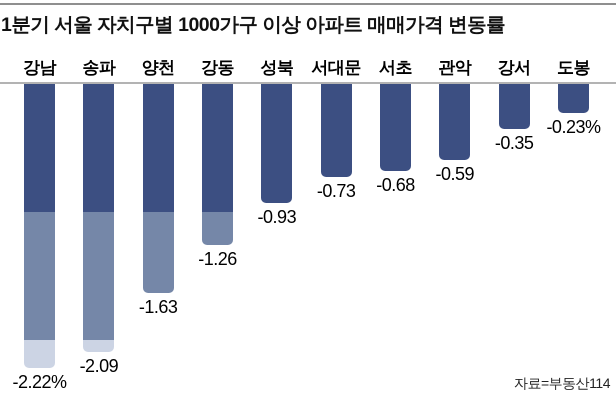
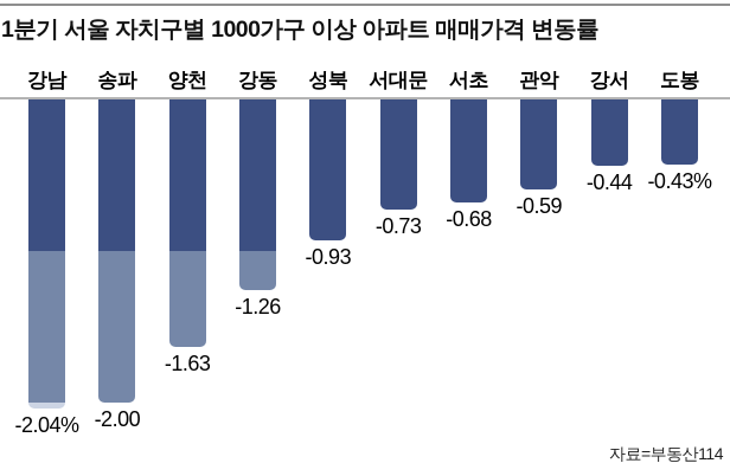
강남: -2.22% -> -2.04%
송파: -2.09 -> -2.00
강서: -0.35 -> -0.44
도봉: -0.23% -> -0.43%
